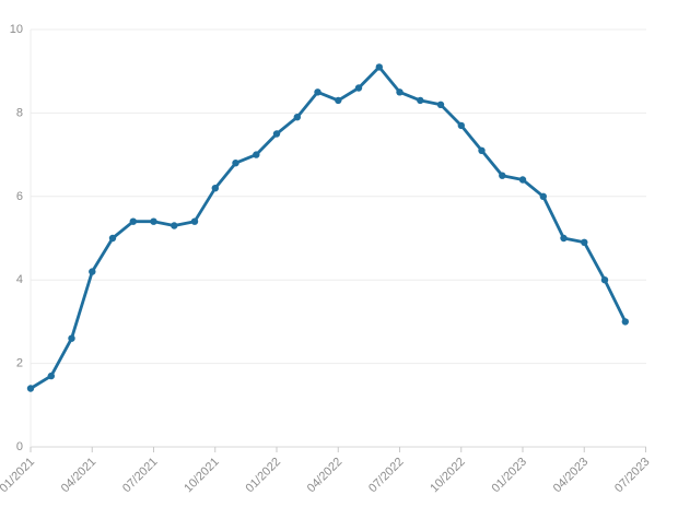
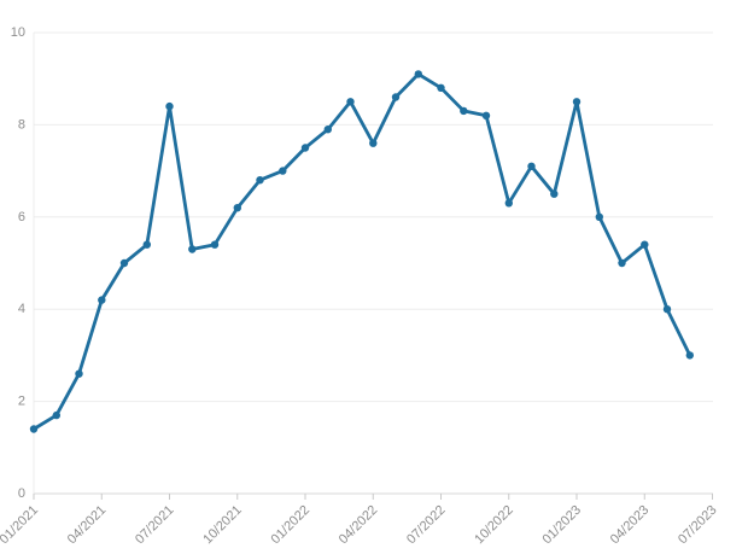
07/2021: 5.4 -> 8.4
04/2022: 8.3 -> 7.6
07/2022: 8.5 -> 8.8
10/2022: 7.7 -> 6.3
01/2023: 6.4 -> 8.5
04/2023: 4.9 -> 5.4
